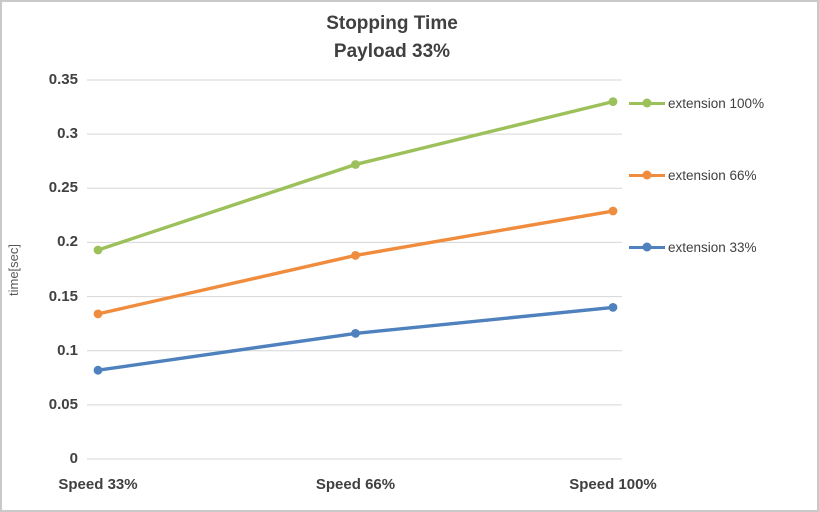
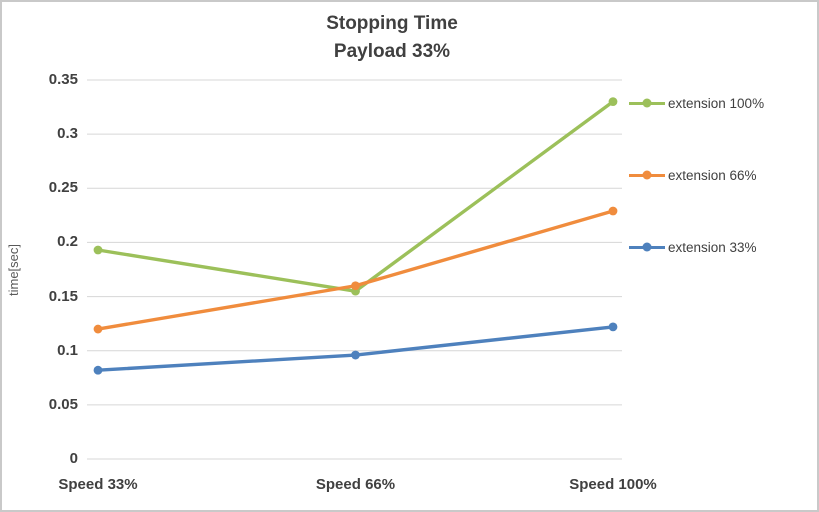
extension 66%/Speed 33%: 0.134 -> 0.120
extension 100%/Speed 66%: 0.272 -> 0.155
extension 66%/Speed 66%: 0.188 -> 0.160
extension 33%/Speed 66%: 0.116 -> 0.096
extension 33%/Speed 100%: 0.140 -> 0.122
